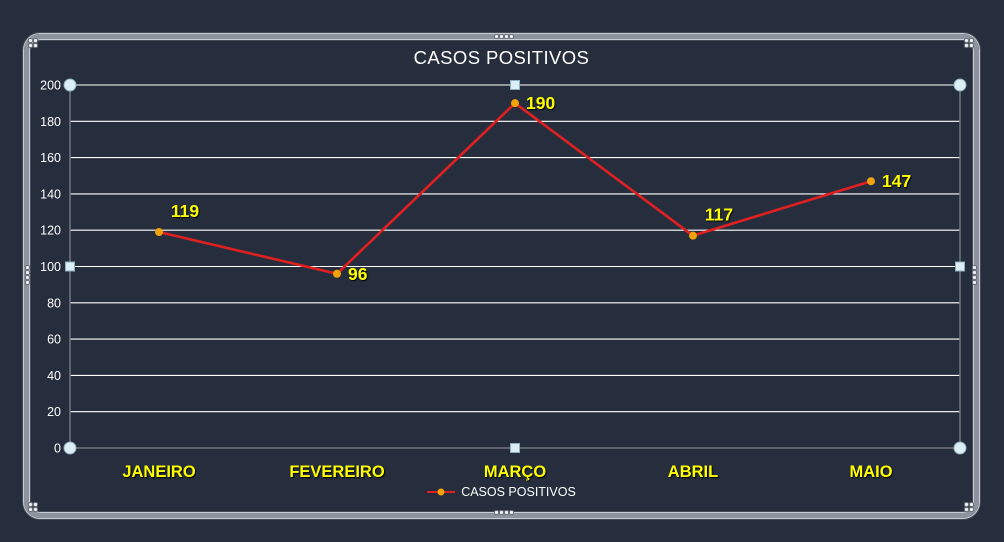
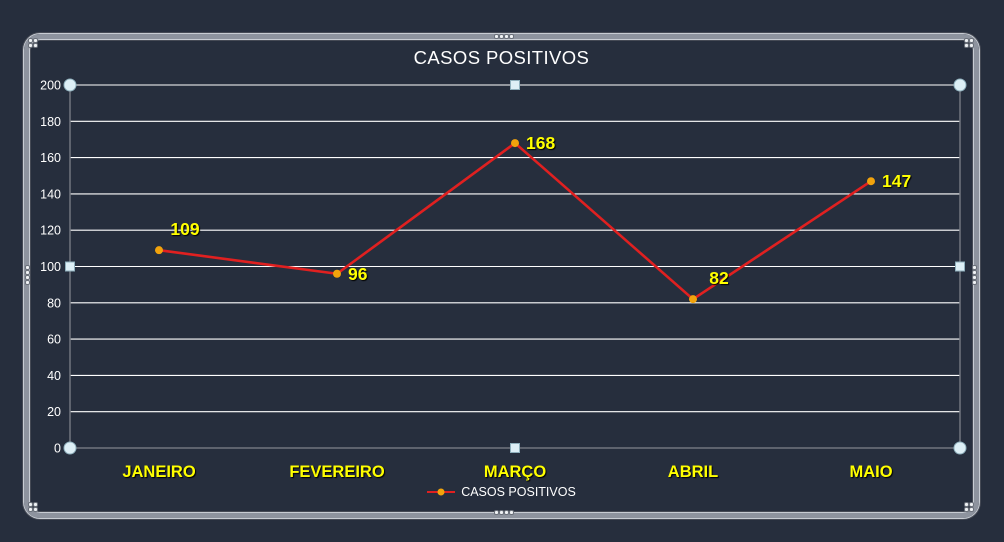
JANEIRO: 119 -> 109
MARÇO: 190 -> 168
ABRIL: 117 -> 82
